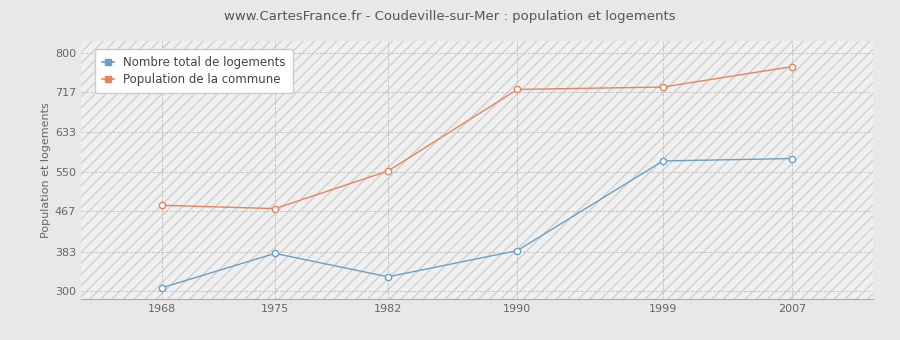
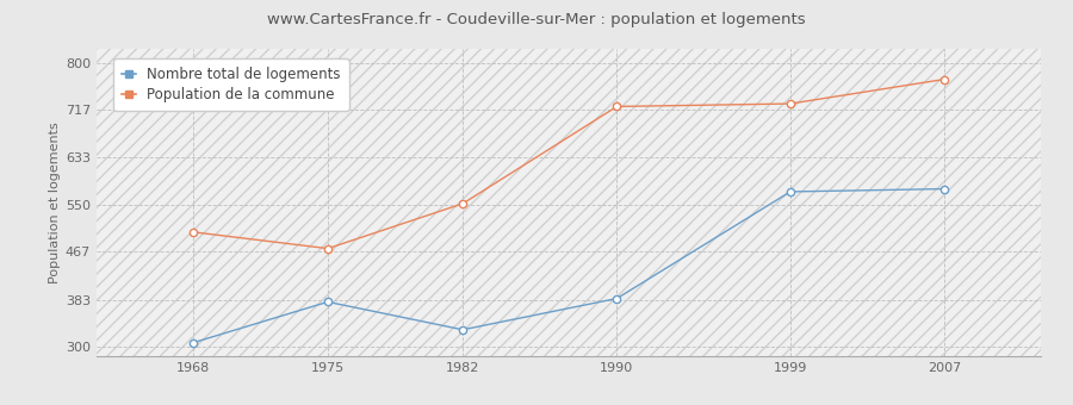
Population de la commune/1968: 480 -> 502
